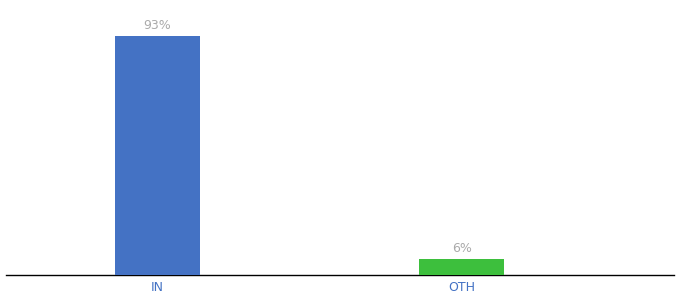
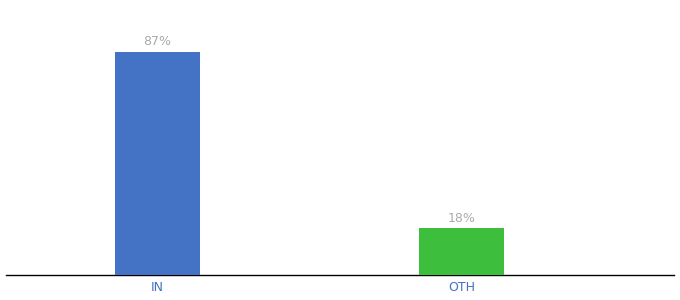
IN: 93% -> 87%
OTH: 6% -> 18%
